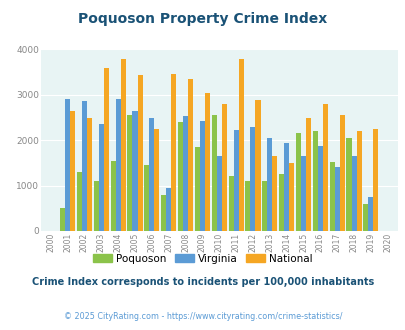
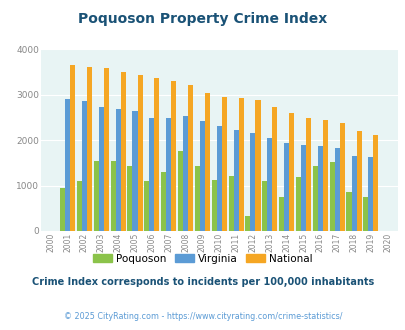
Poquoson/2001: 500 -> 950
National/2001: 2650 -> 3660
Poquoson/2002: 1300 -> 1100
National/2002: 2500 -> 3620
Poquoson/2003: 1100 -> 1550
Virginia/2003: 2350 -> 2730
Virginia/2004: 2900 -> 2680
National/2004: 3800 -> 3510
Poquoson/2005: 2550 -> 1430
Poquoson/2006: 1450 -> 1100
National/2006: 2250 -> 3370
Poquoson/2007: 800 -> 1310
Virginia/2007: 950 -> 2490
National/2007: 3450 -> 3300
Poquoson/2008: 2400 -> 1760
National/2008: 3350 -> 3210
Poquoson/2009: 1850 -> 1430
Poquoson/2010: 2550 -> 1130
Virginia/2010: 1650 -> 2320
National/2010: 2800 -> 2950
National/2011: 3800 -> 2930
Poquoson/2012: 1100 -> 320
Virginia/2012: 2300 -> 2160
National/2013: 1650 -> 2730
Poquoson/2014: 1250 -> 760
National/2014: 1500 -> 2600
Poquoson/2015: 2150 -> 1200
Virginia/2015: 1650 -> 1900
Poquoson/2016: 2200 -> 1430
National/2016: 2800 -> 2450
Virginia/2017: 1400 -> 1820
National/2017: 2550 -> 2390
Poquoson/2018: 2050 -> 870
Poquoson/2019: 600 -> 760
Virginia/2019: 750 -> 1640
National/2019: 2250 -> 2110
